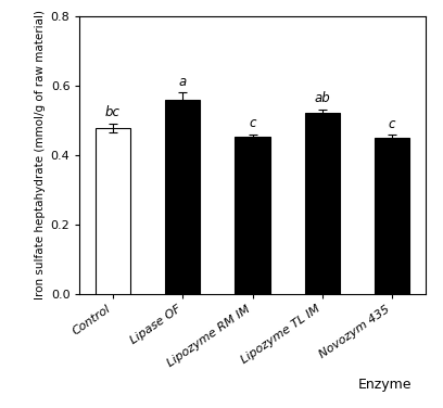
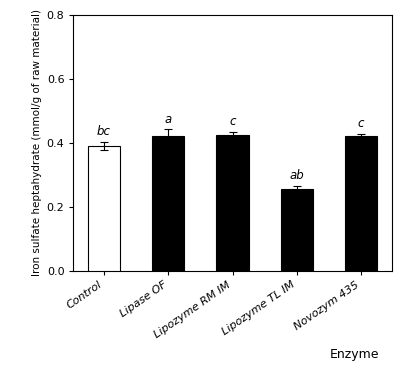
Control: 0.478 -> 0.390
Lipase OF: 0.558 -> 0.420
Lipozyme RM IM: 0.452 -> 0.425
Lipozyme TL IM: 0.522 -> 0.255
Novozym 435: 0.450 -> 0.420
